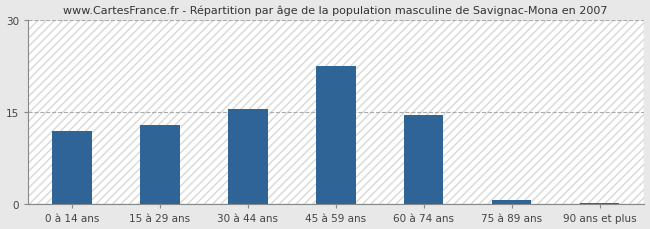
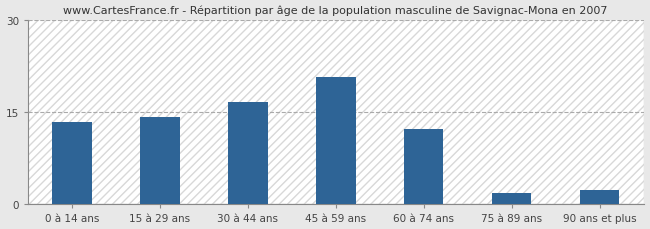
0 à 14 ans: 12.0 -> 13.4
15 à 29 ans: 13.0 -> 14.2
30 à 44 ans: 15.5 -> 16.6
45 à 59 ans: 22.5 -> 20.8
60 à 74 ans: 14.5 -> 12.2
75 à 89 ans: 0.7 -> 1.8
90 ans et plus: 0.1 -> 2.4
